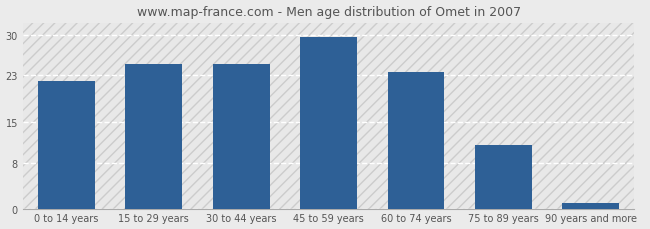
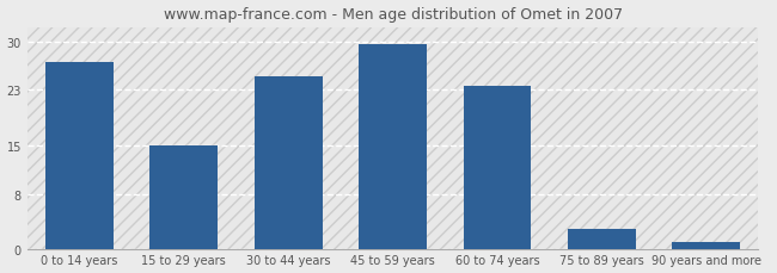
0 to 14 years: 22.0 -> 27.0
15 to 29 years: 25.0 -> 15.0
75 to 89 years: 11.0 -> 3.0
